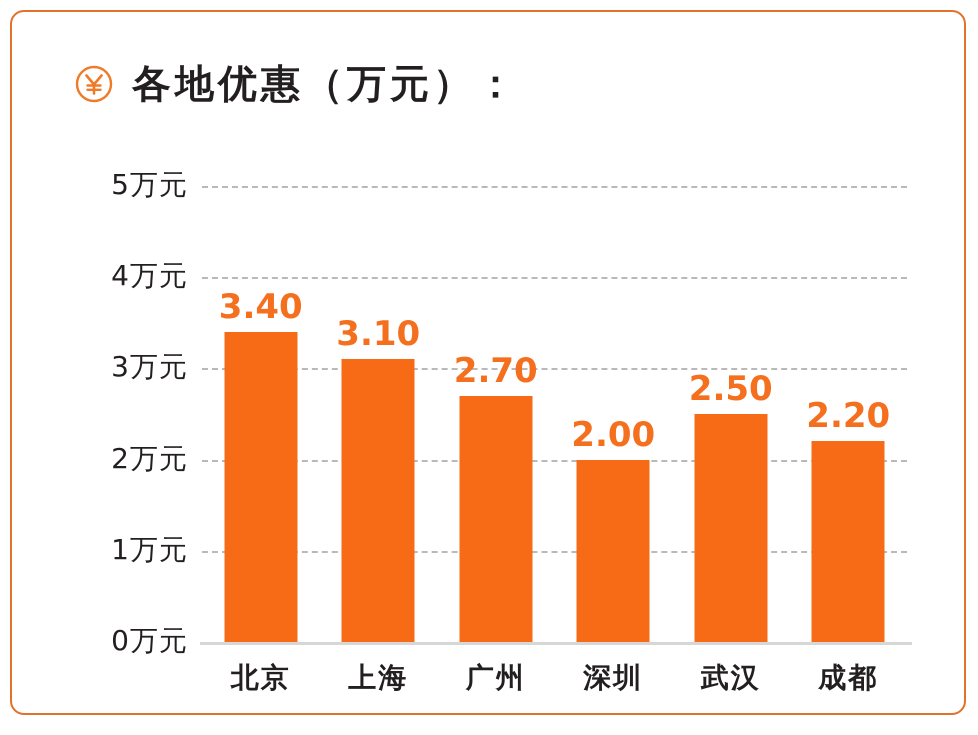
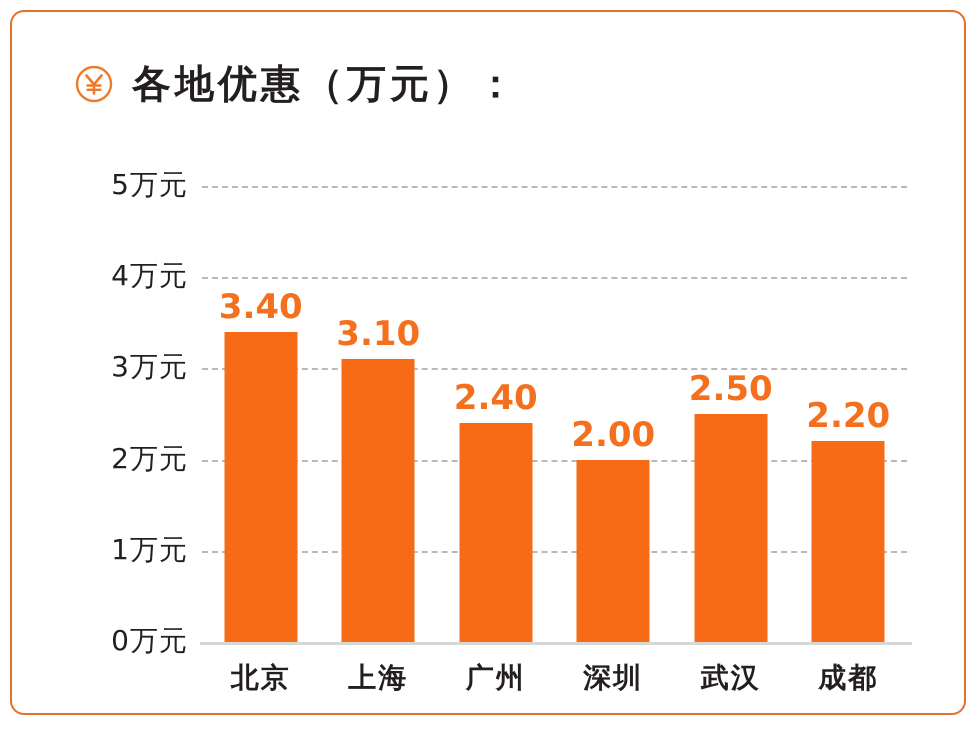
广州: 2.70 -> 2.40
